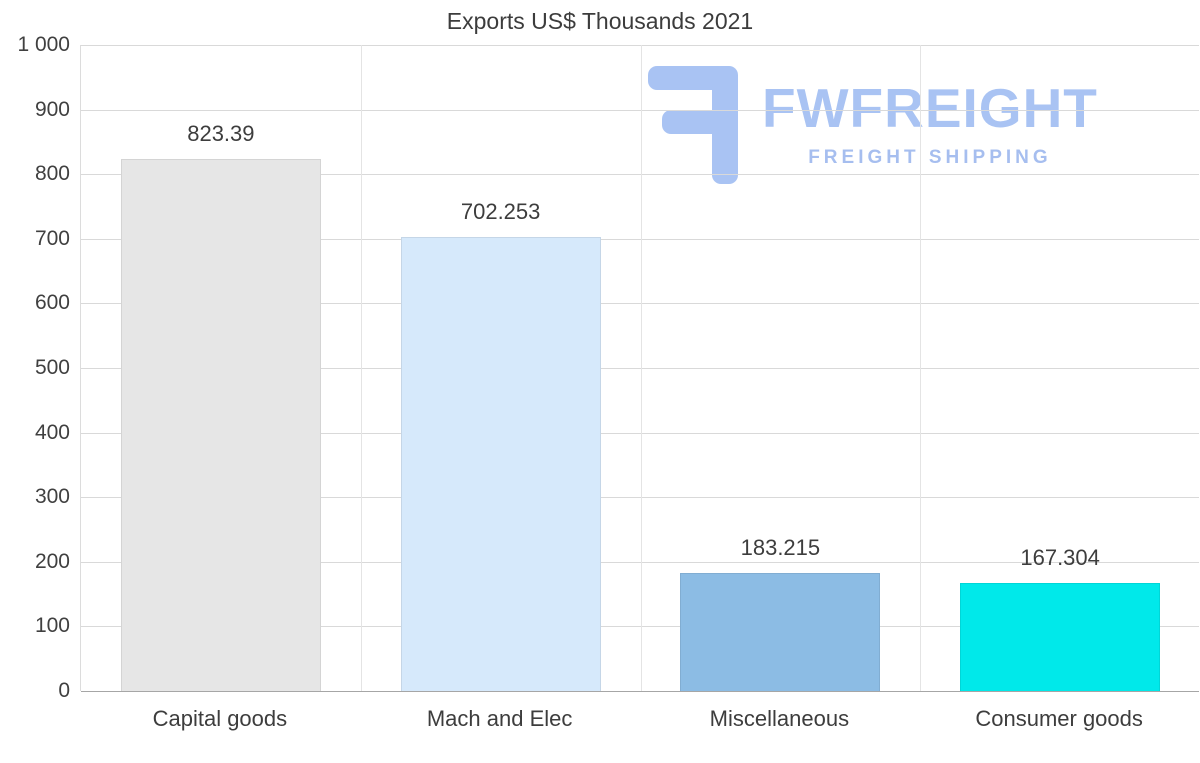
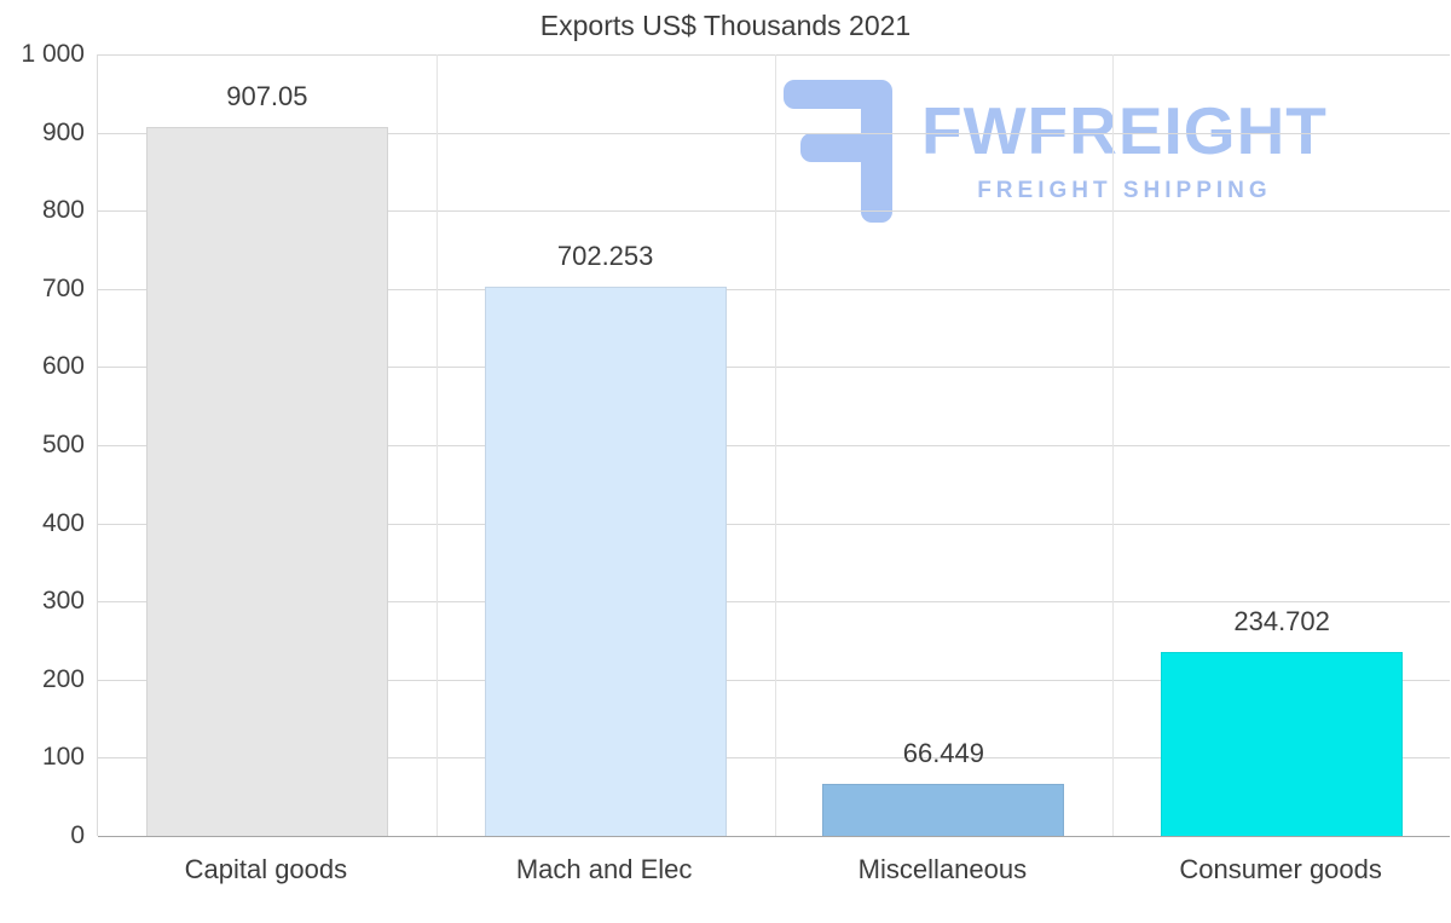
Capital goods: 823.39 -> 907.05
Miscellaneous: 183.215 -> 66.449
Consumer goods: 167.304 -> 234.702
